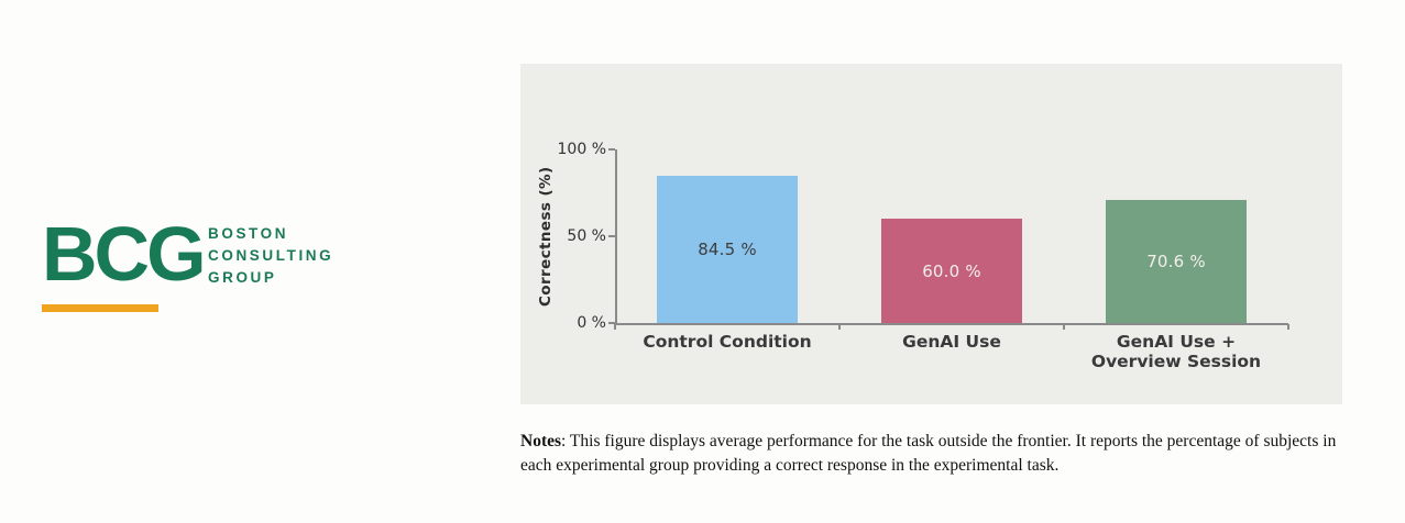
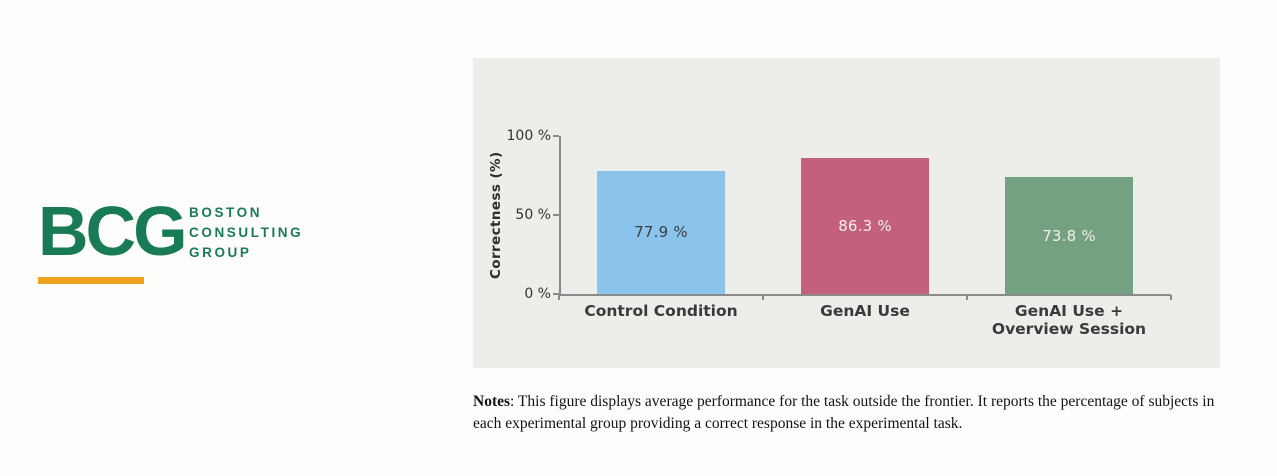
Control Condition: 84.5 -> 77.9
GenAI Use: 60.0 -> 86.3
GenAI Use + Overview Session: 70.6 -> 73.8
